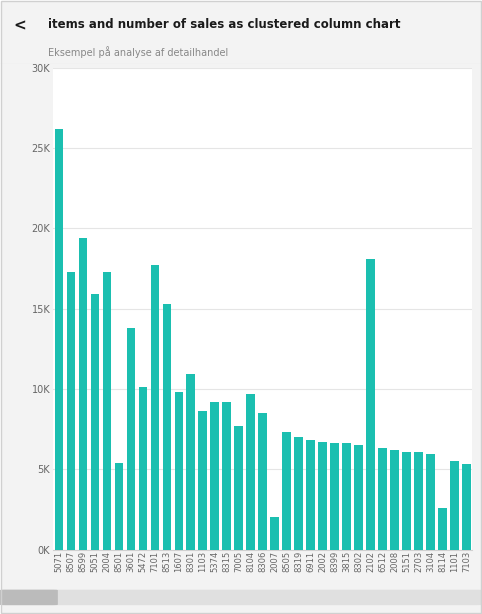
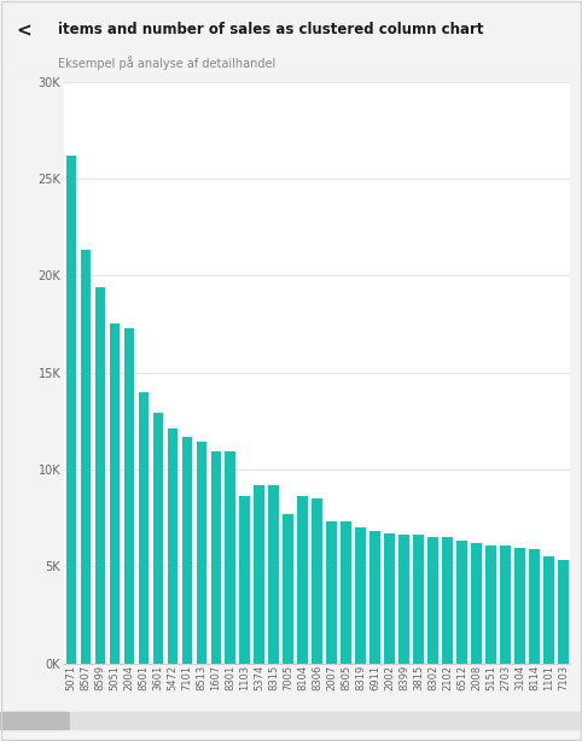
8507: 17.3K -> 21.3K
5051: 15.9K -> 17.5K
8501: 5.4K -> 14.0K
3601: 13.8K -> 12.9K
5472: 10.1K -> 12.1K
7101: 17.7K -> 11.7K
8513: 15.3K -> 11.4K
1607: 9.8K -> 10.9K
8104: 9.7K -> 8.6K
2007: 2.0K -> 7.3K
2102: 18.1K -> 6.5K
8114: 2.6K -> 5.9K
